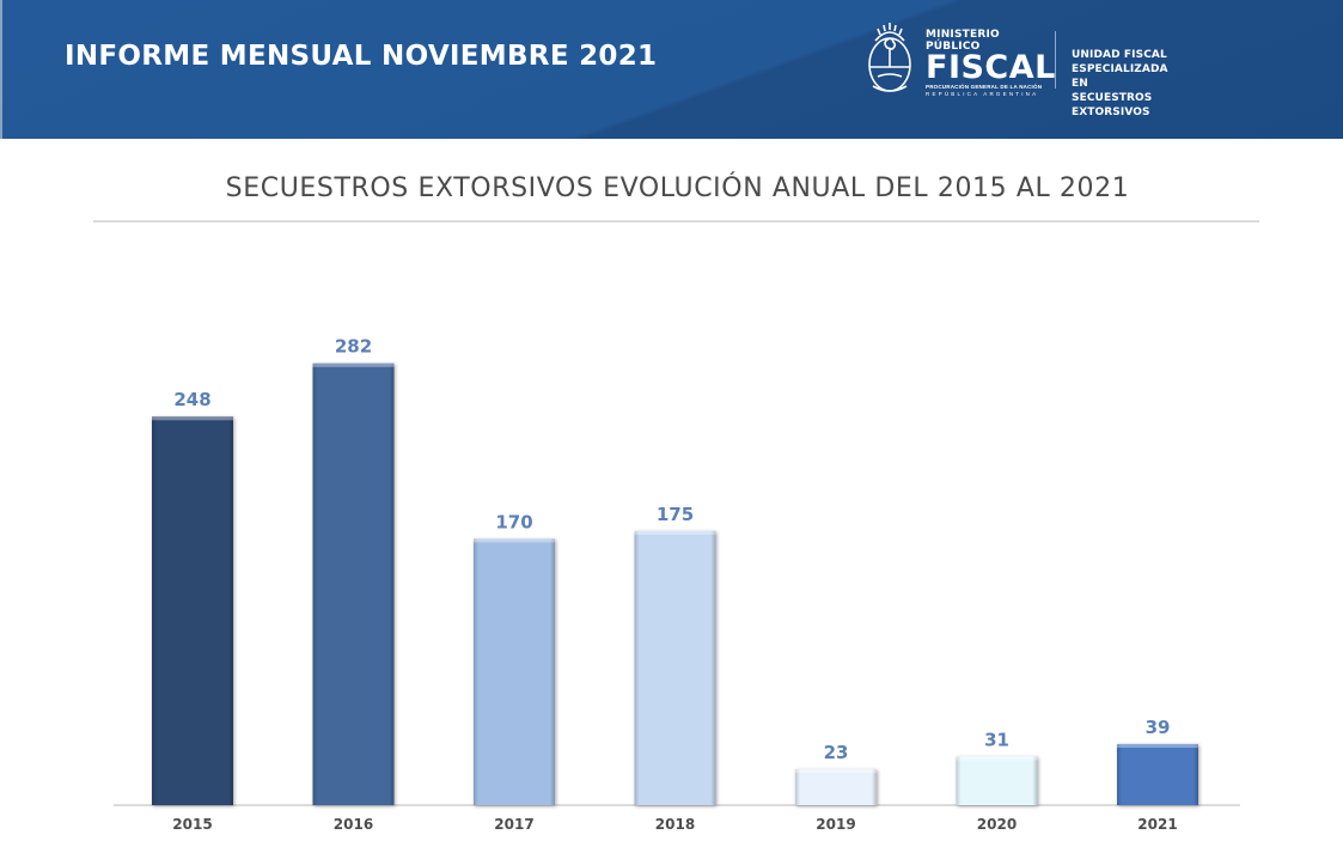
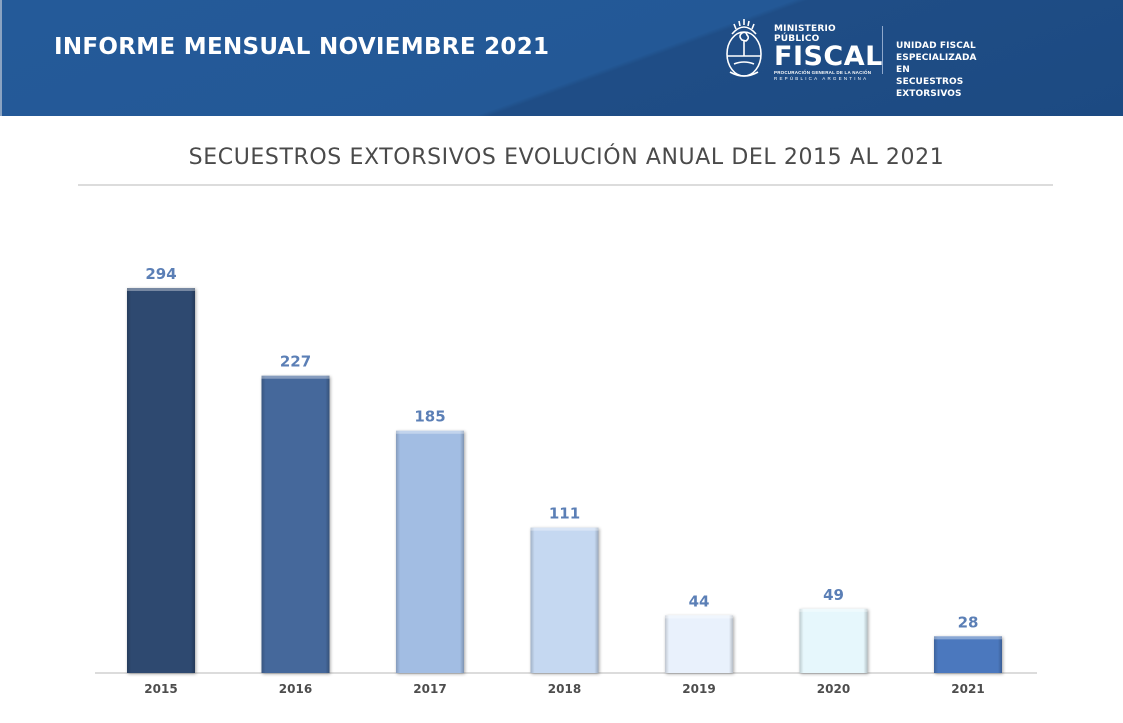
2015: 248 -> 294
2016: 282 -> 227
2017: 170 -> 185
2018: 175 -> 111
2019: 23 -> 44
2020: 31 -> 49
2021: 39 -> 28
